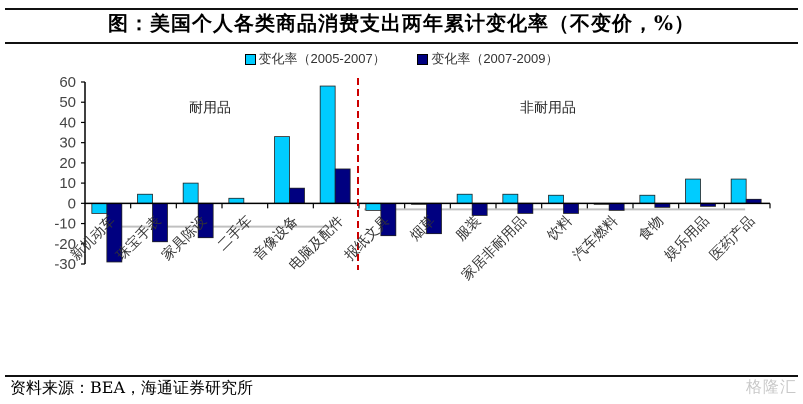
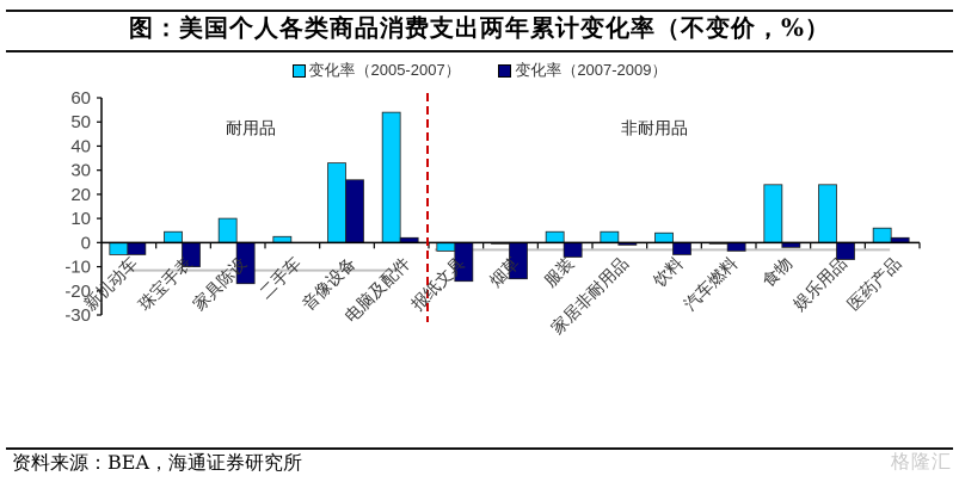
变化率（2007-2009）/新机动车: -29 -> -5
变化率（2007-2009）/珠宝手表: -19 -> -10
变化率（2007-2009）/音像设备: 8 -> 26
变化率（2005-2007）/电脑及配件: 58 -> 54
变化率（2007-2009）/电脑及配件: 17 -> 2
变化率（2007-2009）/家居非耐用品: -5 -> -1
变化率（2005-2007）/食物: 4 -> 24
变化率（2005-2007）/娱乐用品: 12 -> 24
变化率（2007-2009）/娱乐用品: -2 -> -7
变化率（2005-2007）/医药产品: 12 -> 6
